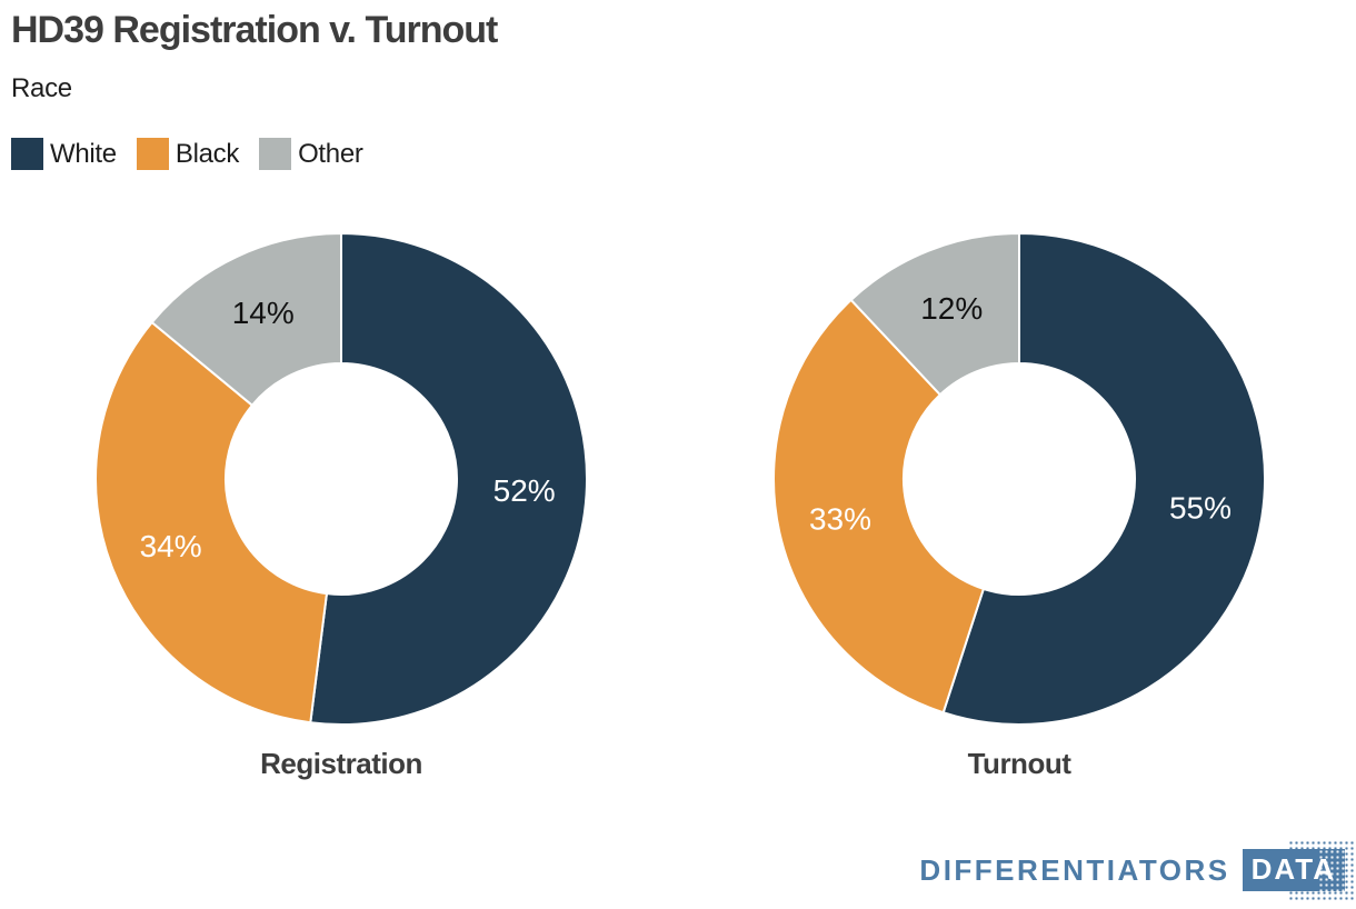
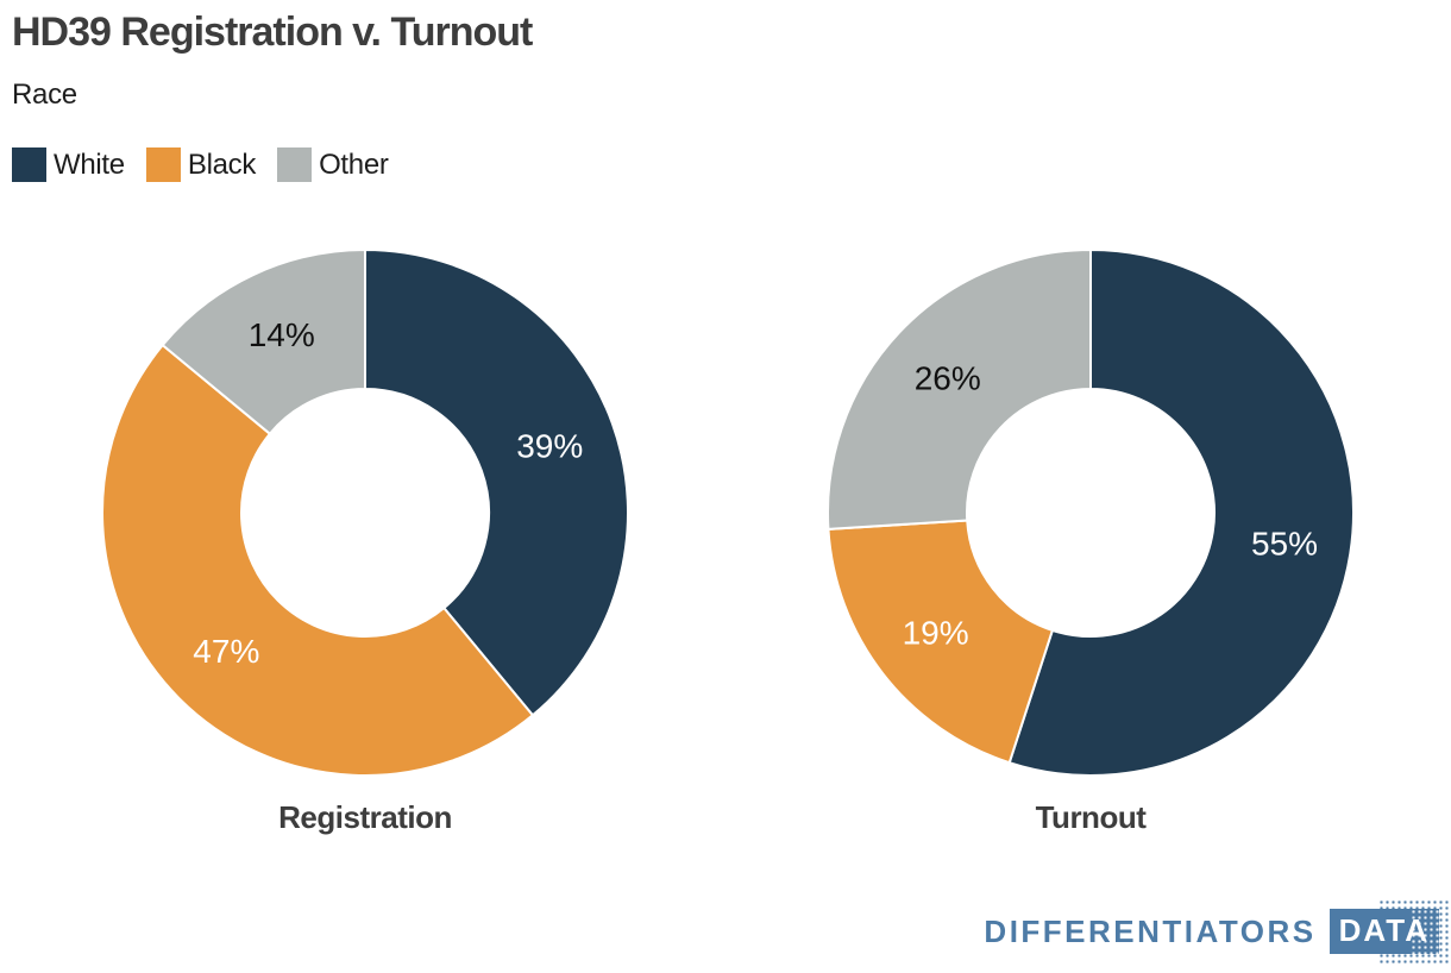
Registration/White: 52% -> 39%
Registration/Black: 34% -> 47%
Turnout/Black: 33% -> 19%
Turnout/Other: 12% -> 26%
